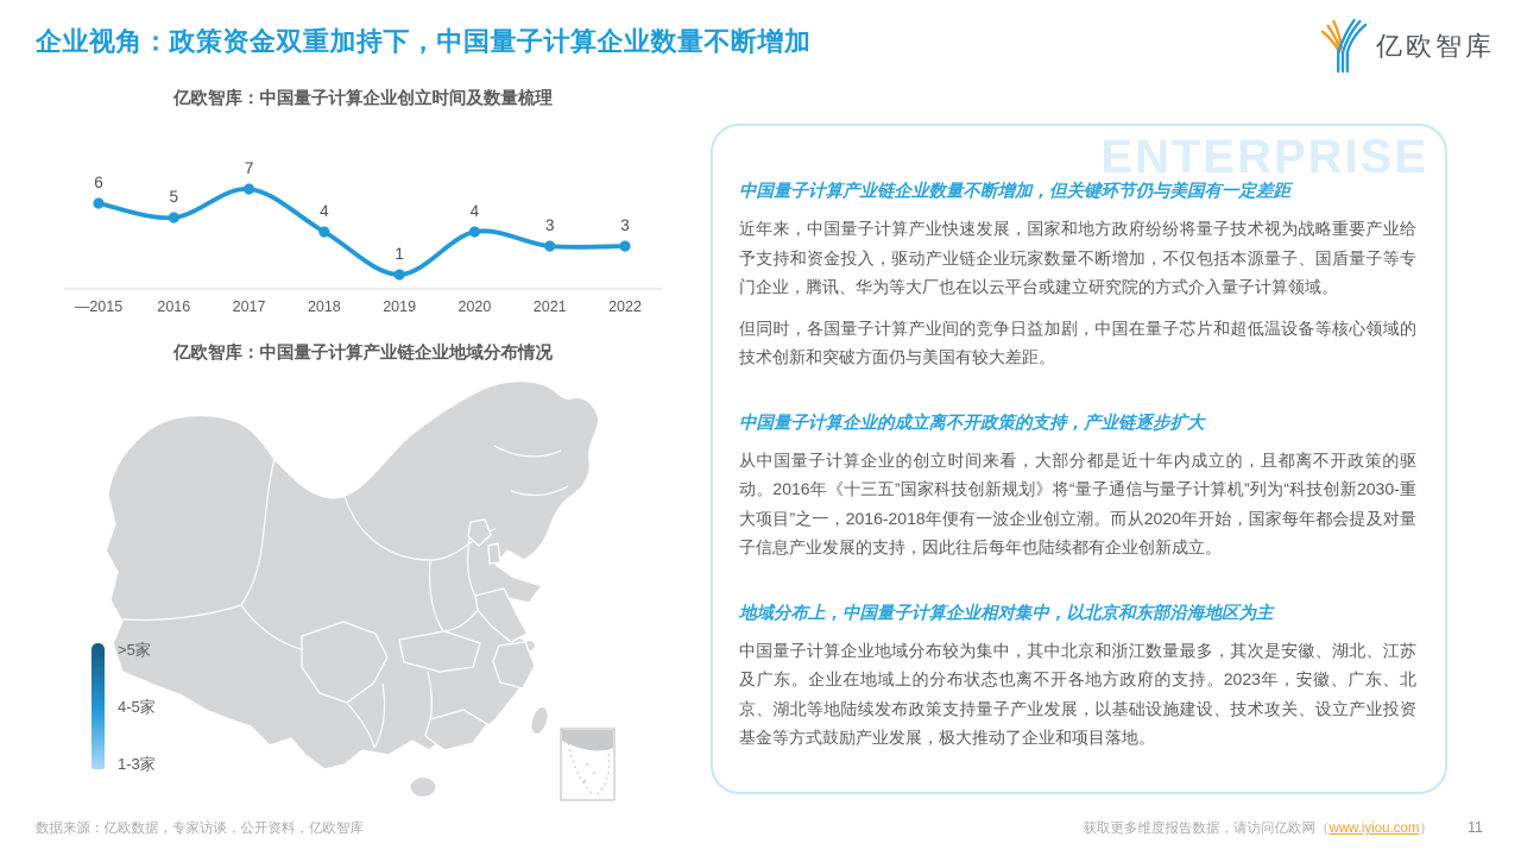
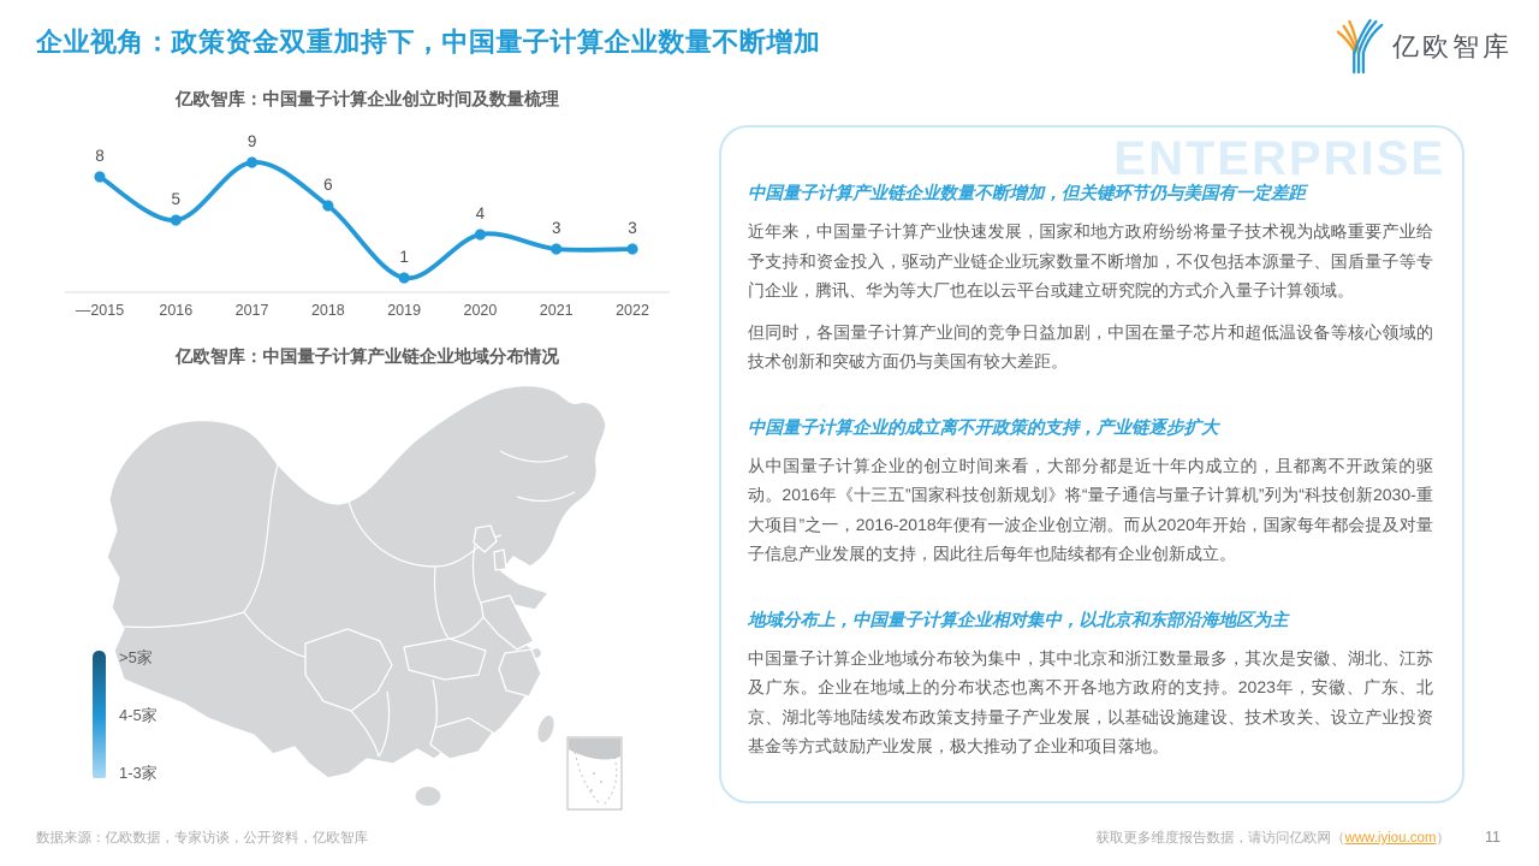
亿欧智库：中国量子计算企业创立时间及数量梳理/—2015: 6 -> 8
亿欧智库：中国量子计算企业创立时间及数量梳理/2017: 7 -> 9
亿欧智库：中国量子计算企业创立时间及数量梳理/2018: 4 -> 6
